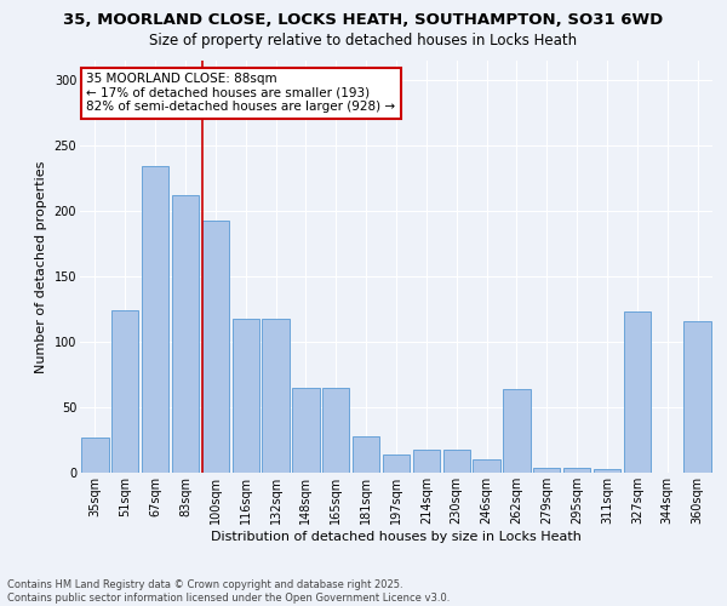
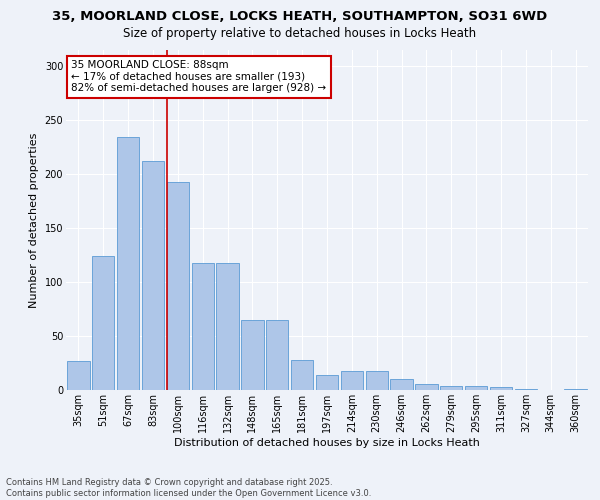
262sqm: 64 -> 6
327sqm: 123 -> 1
360sqm: 116 -> 1
